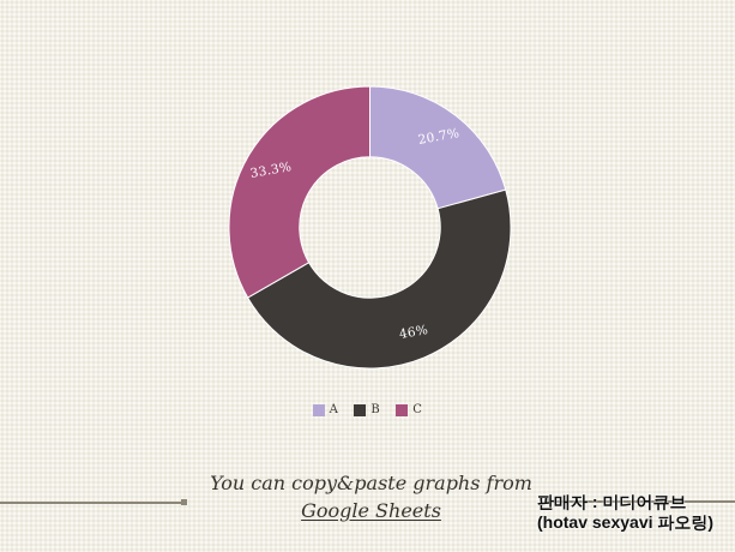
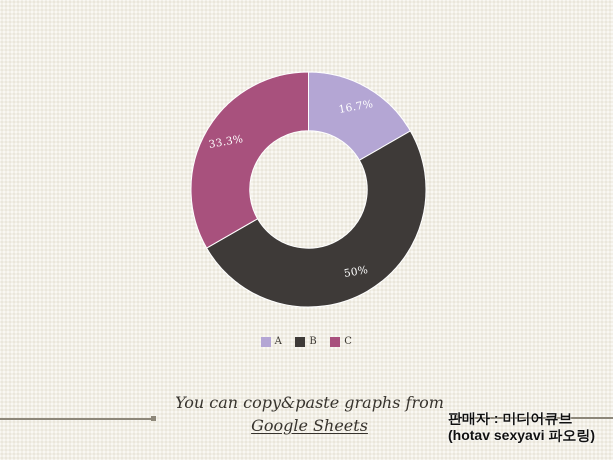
A: 20.7% -> 16.7%
B: 46% -> 50%
